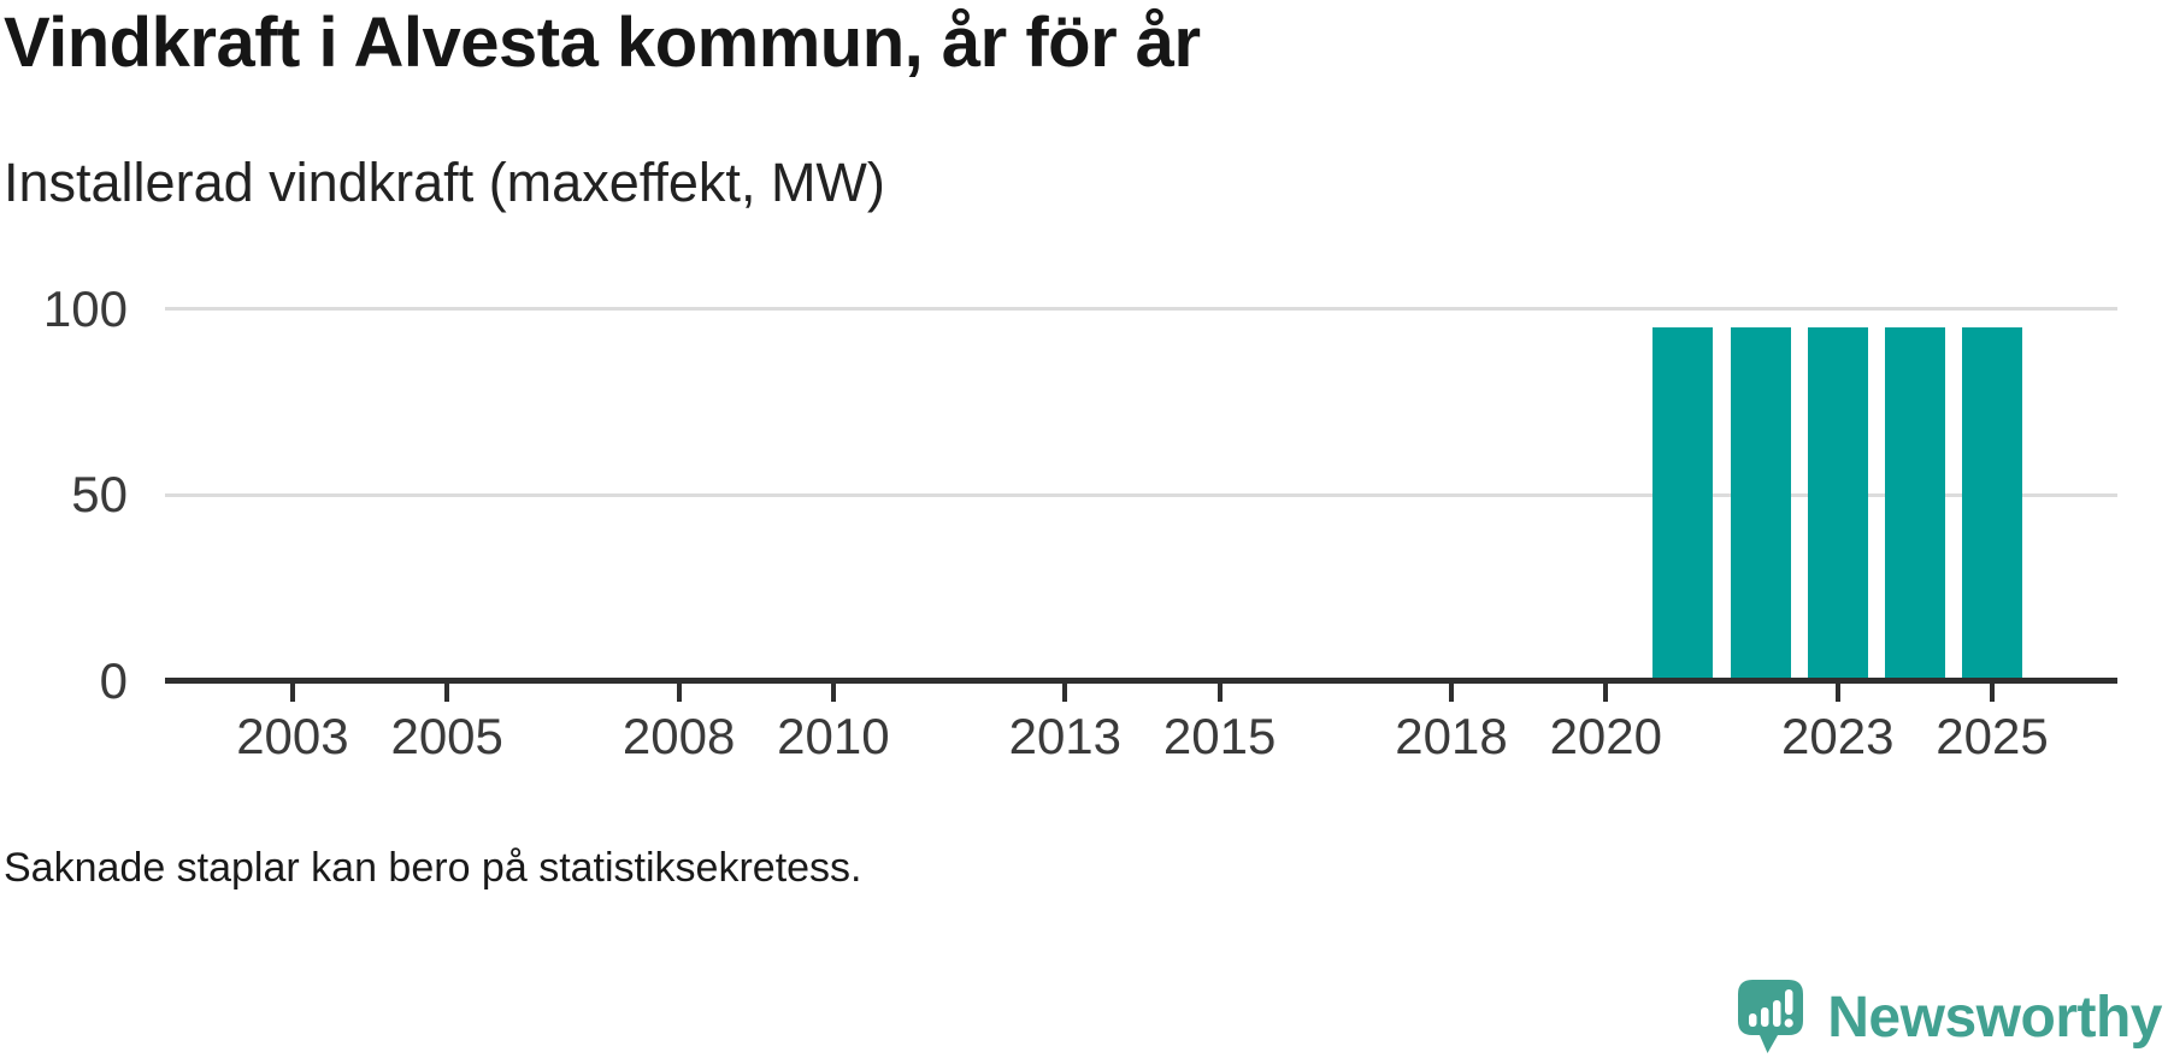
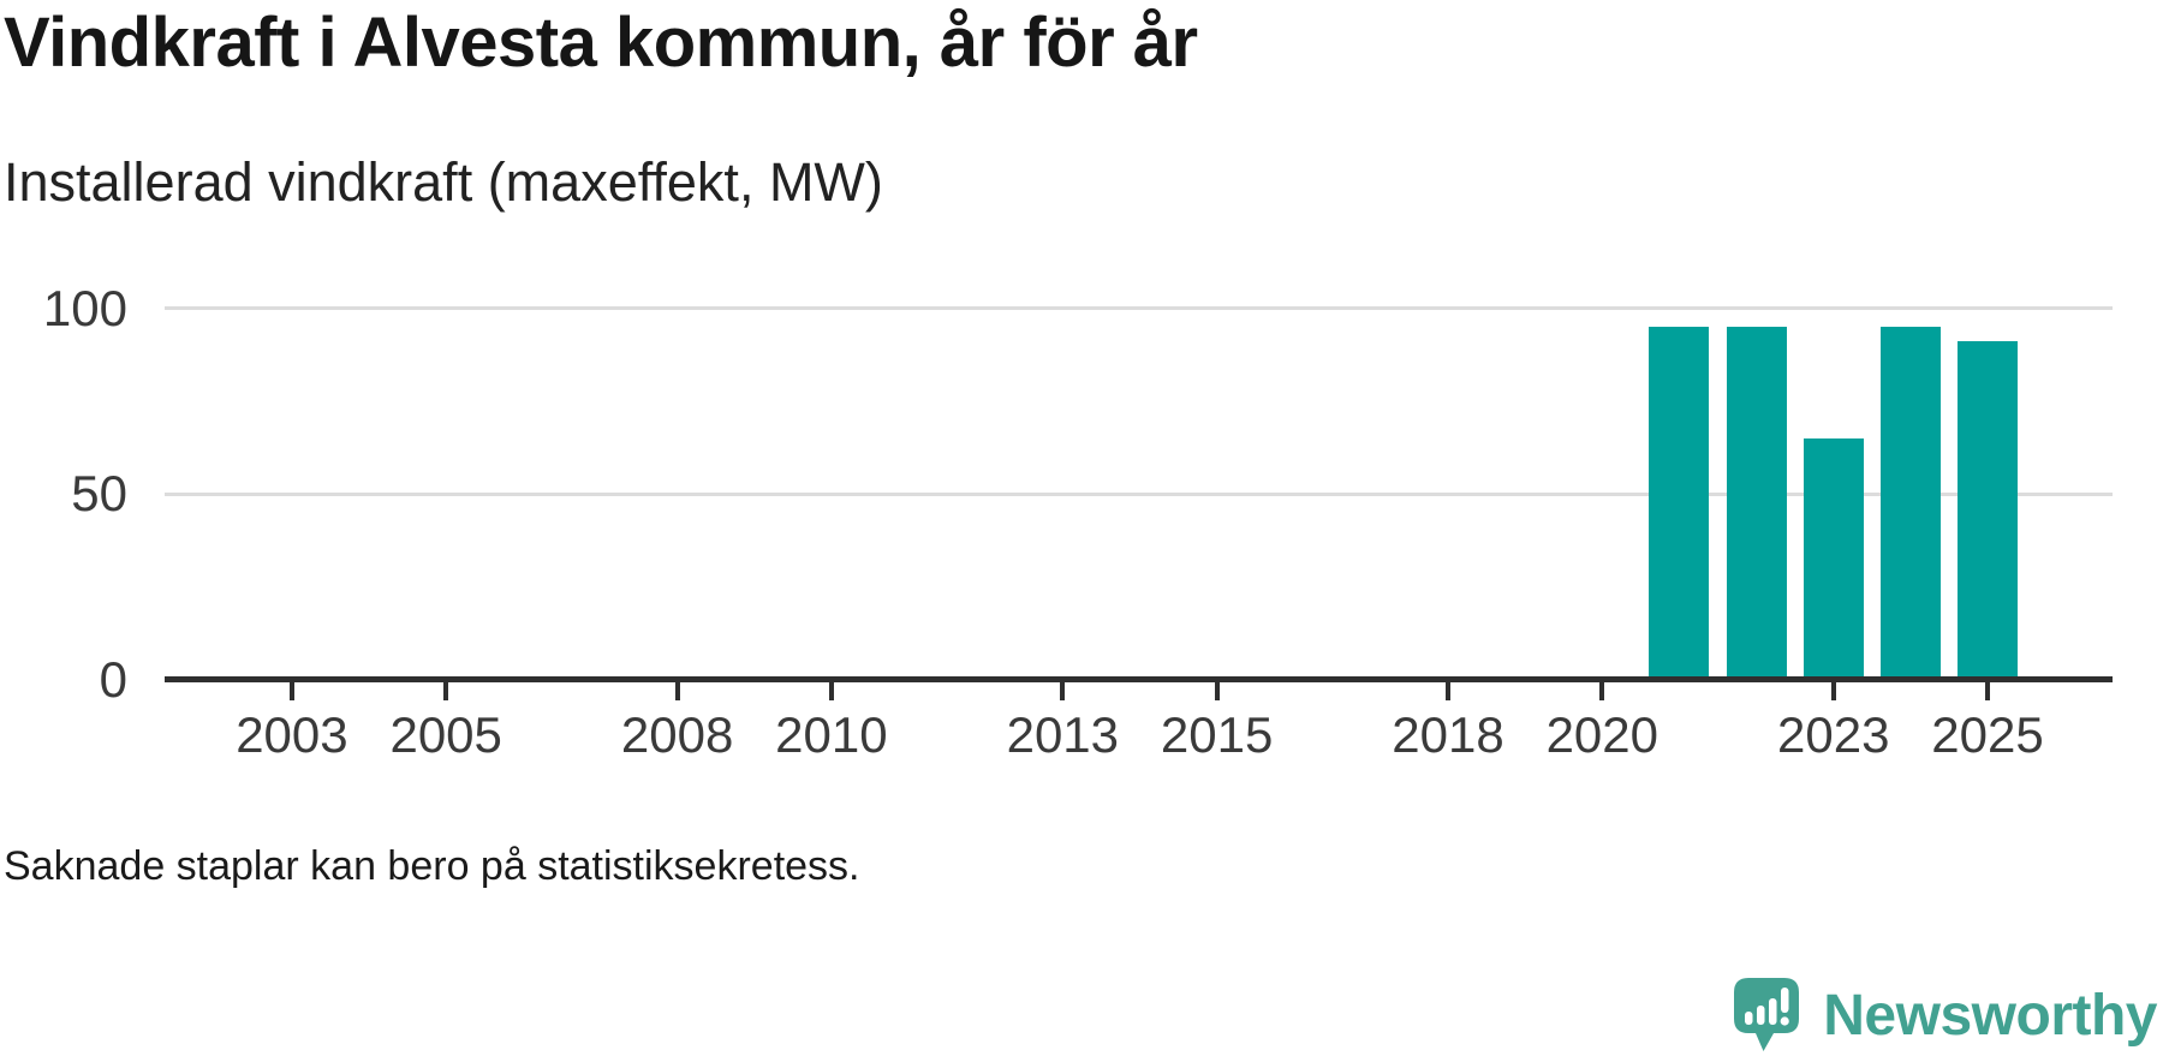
2023: 95 -> 65
2025: 95 -> 91
